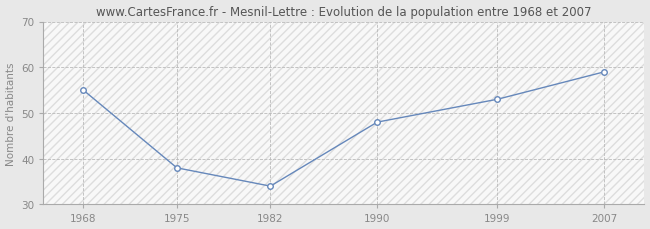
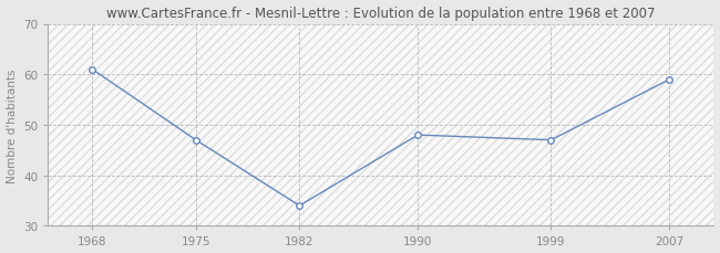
1968: 55 -> 61
1975: 38 -> 47
1999: 53 -> 47
